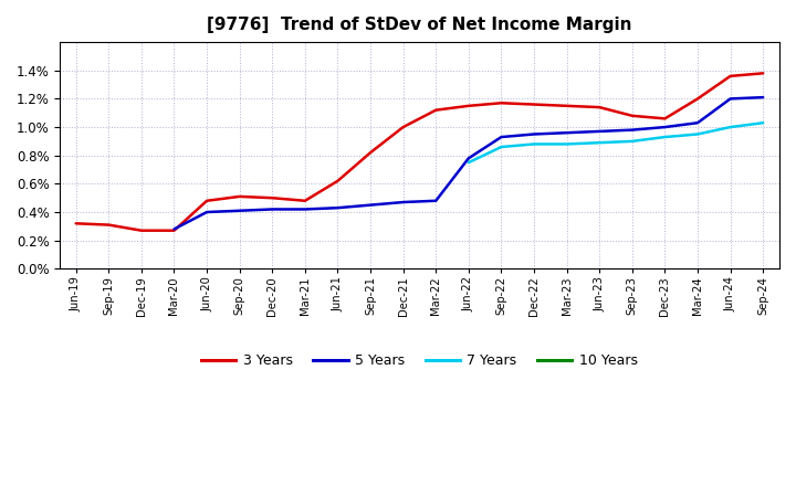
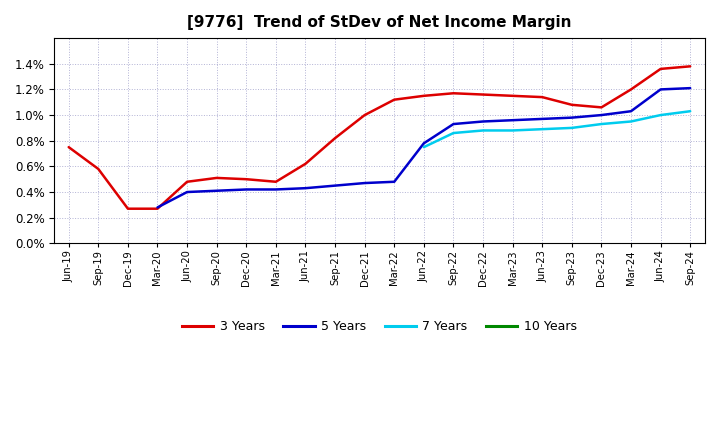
3 Years/Jun-19: 0.32% -> 0.75%
3 Years/Sep-19: 0.31% -> 0.58%
